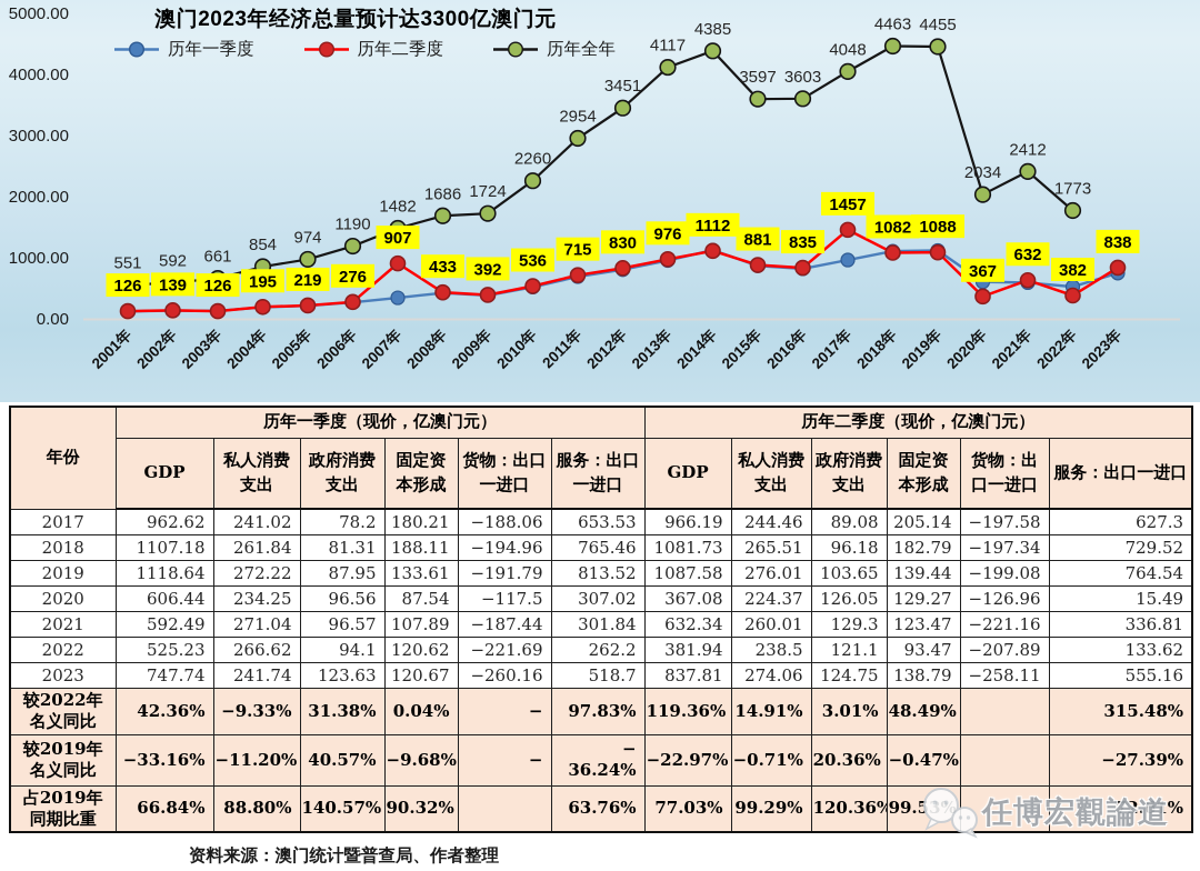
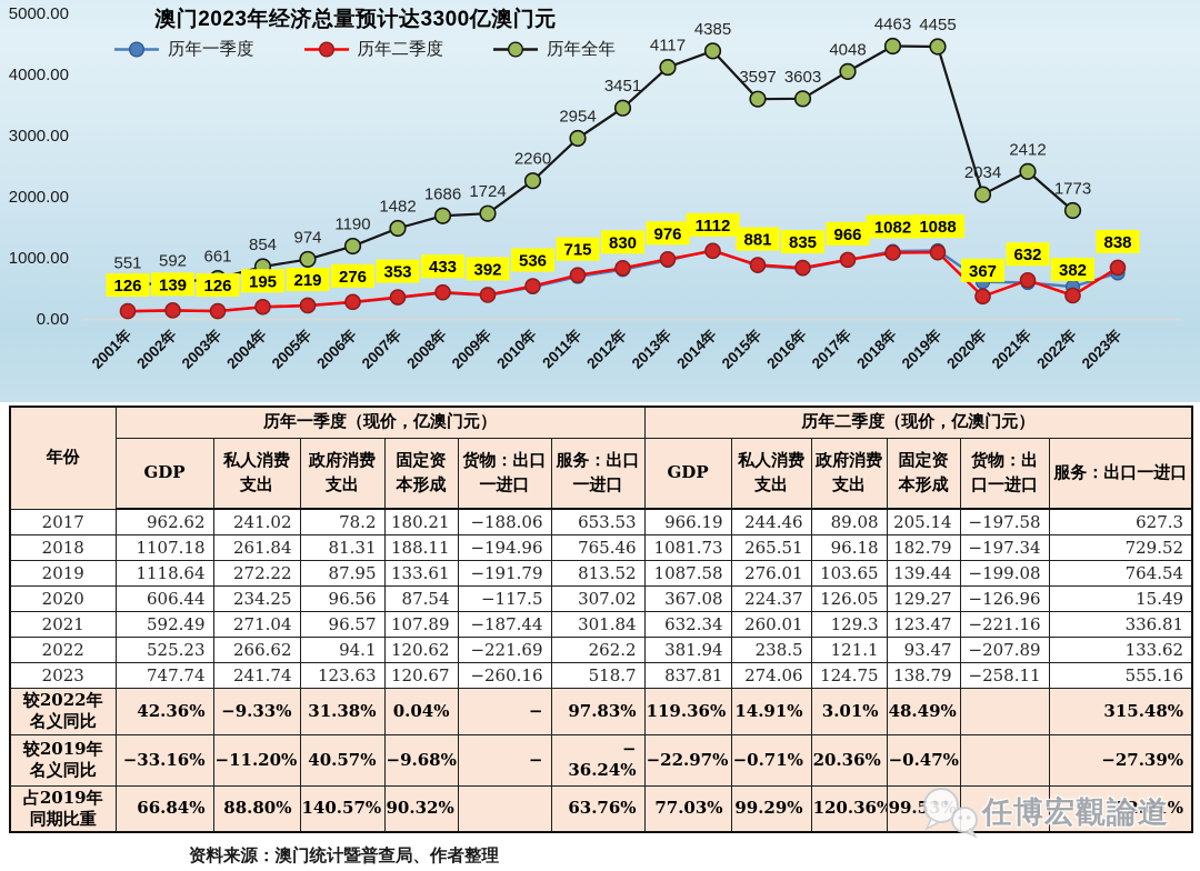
历年二季度/2007年: 907 -> 353
历年二季度/2017年: 1457 -> 966
